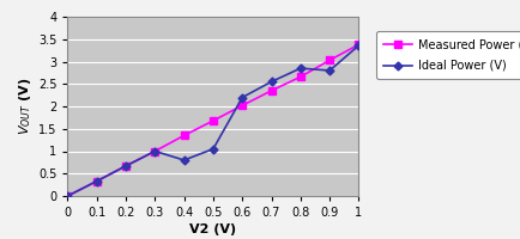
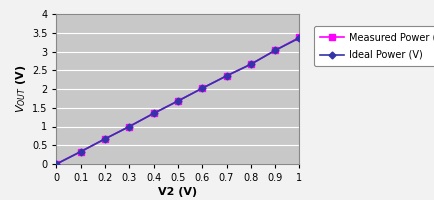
Ideal Power (V)/0.4: 0.80 -> 1.35
Ideal Power (V)/0.5: 1.05 -> 1.68
Ideal Power (V)/0.6: 2.20 -> 2.02
Ideal Power (V)/0.7: 2.55 -> 2.35
Ideal Power (V)/0.8: 2.85 -> 2.66
Ideal Power (V)/0.9: 2.80 -> 3.03
